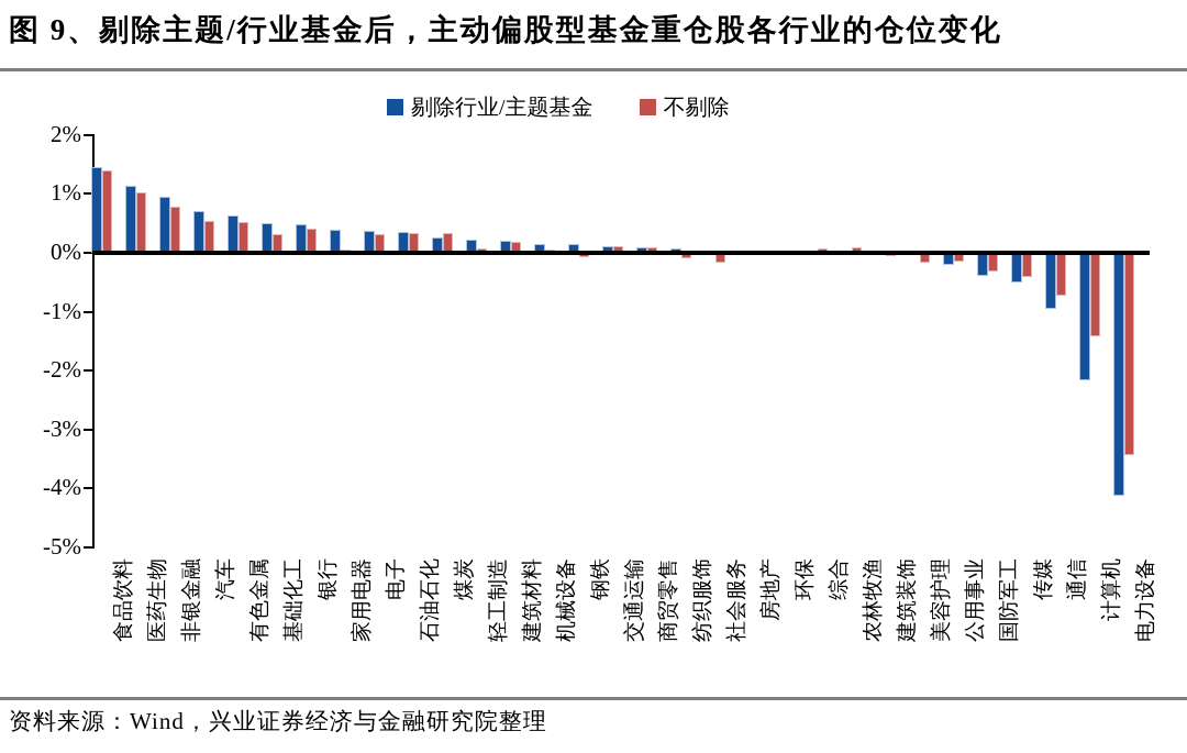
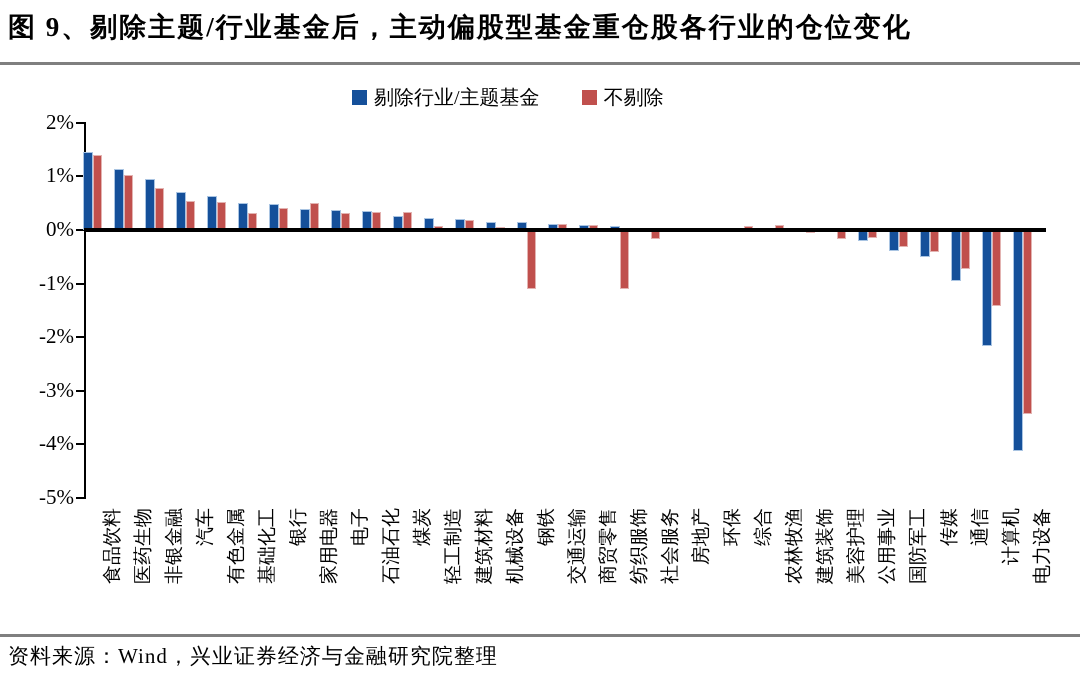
不剔除/家用电器: 0.1% -> 0.5%
不剔除/钢铁: -0.1% -> -1.1%
不剔除/纺织服饰: -0.1% -> -1.1%
